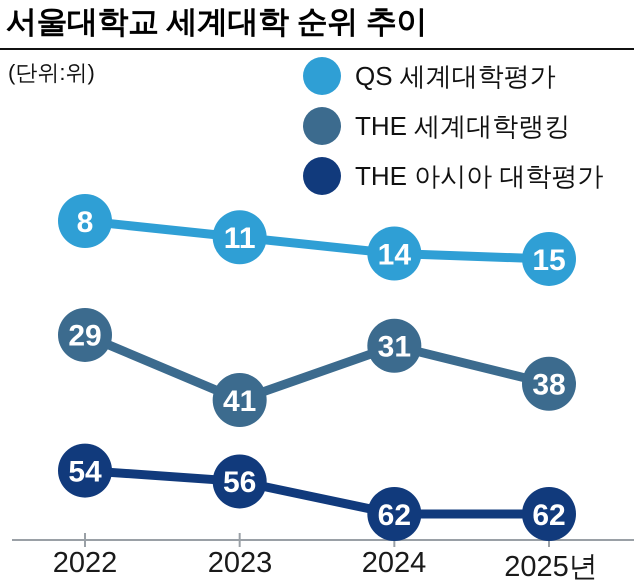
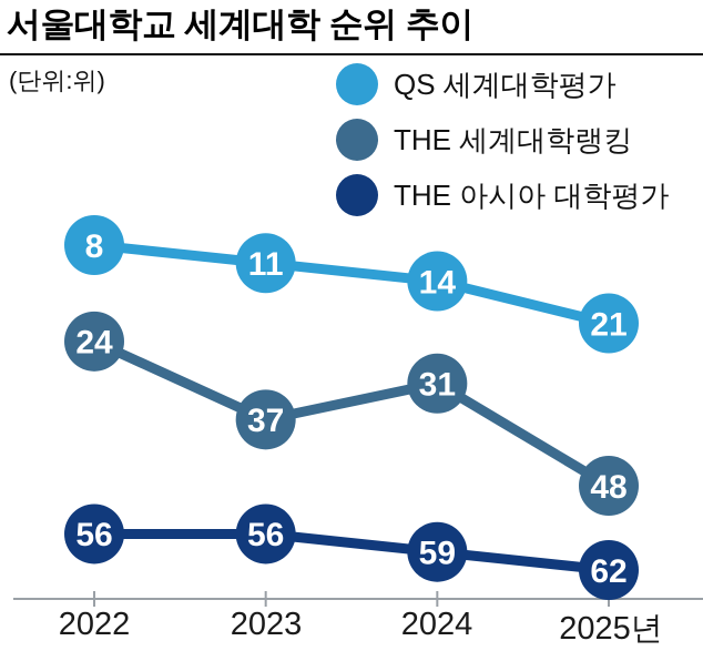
THE 세계대학랭킹/2022: 29 -> 24
THE 아시아 대학평가/2022: 54 -> 56
THE 세계대학랭킹/2023: 41 -> 37
THE 아시아 대학평가/2024: 62 -> 59
QS 세계대학평가/2025년: 15 -> 21
THE 세계대학랭킹/2025년: 38 -> 48
